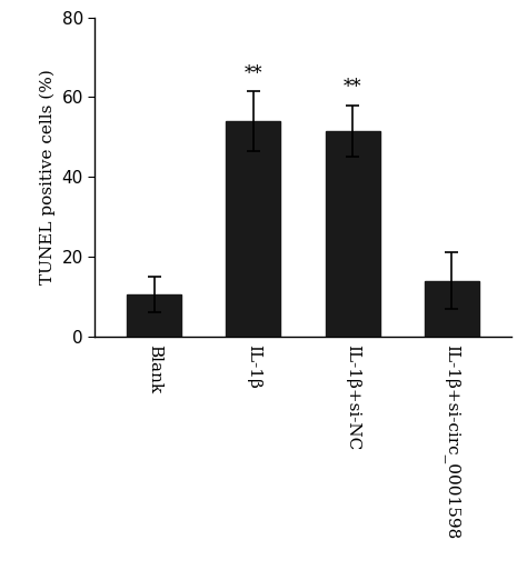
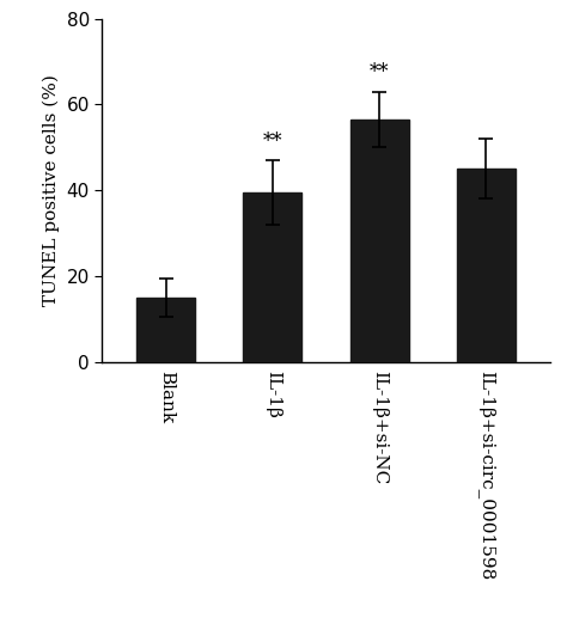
Blank: 10.5 -> 15.0
IL-1β: 54.0 -> 39.5
IL-1β+si-NC: 51.5 -> 56.5
IL-1β+si-circ_0001598: 14.0 -> 45.0
